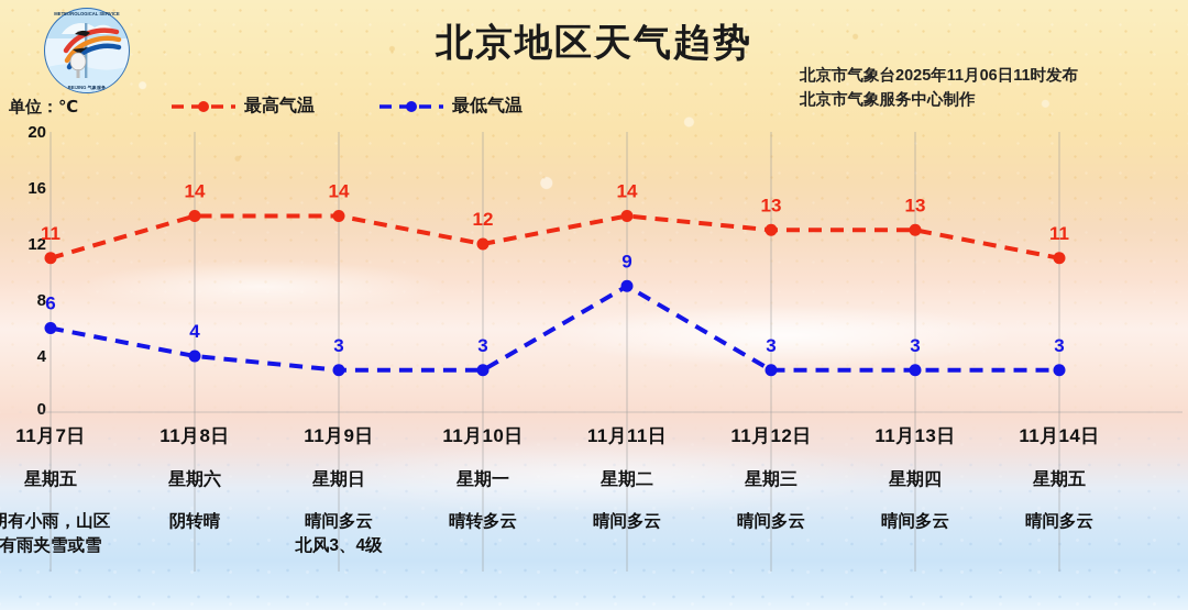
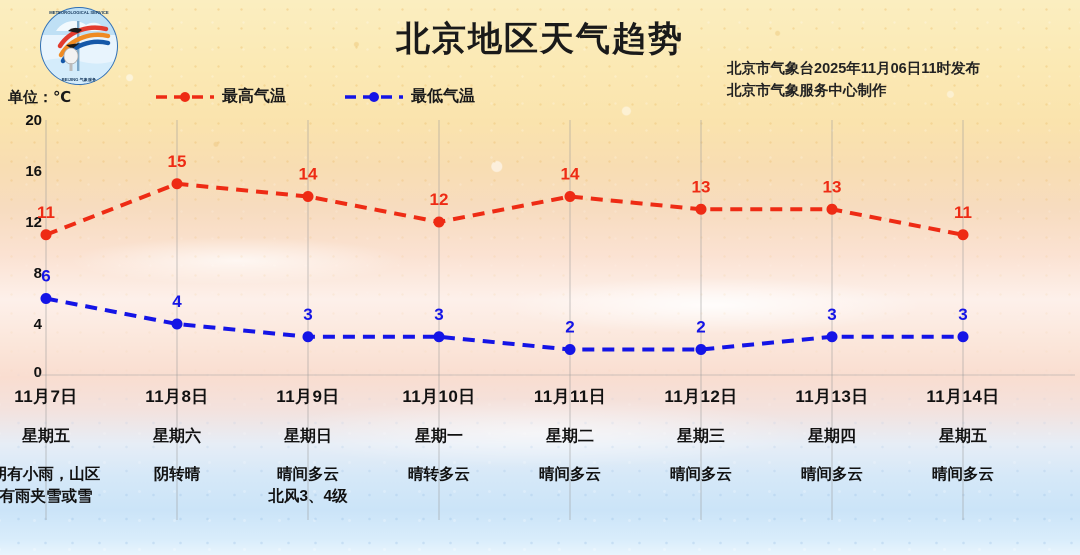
最高气温/11月8日: 14 -> 15
最低气温/11月11日: 9 -> 2
最低气温/11月12日: 3 -> 2
